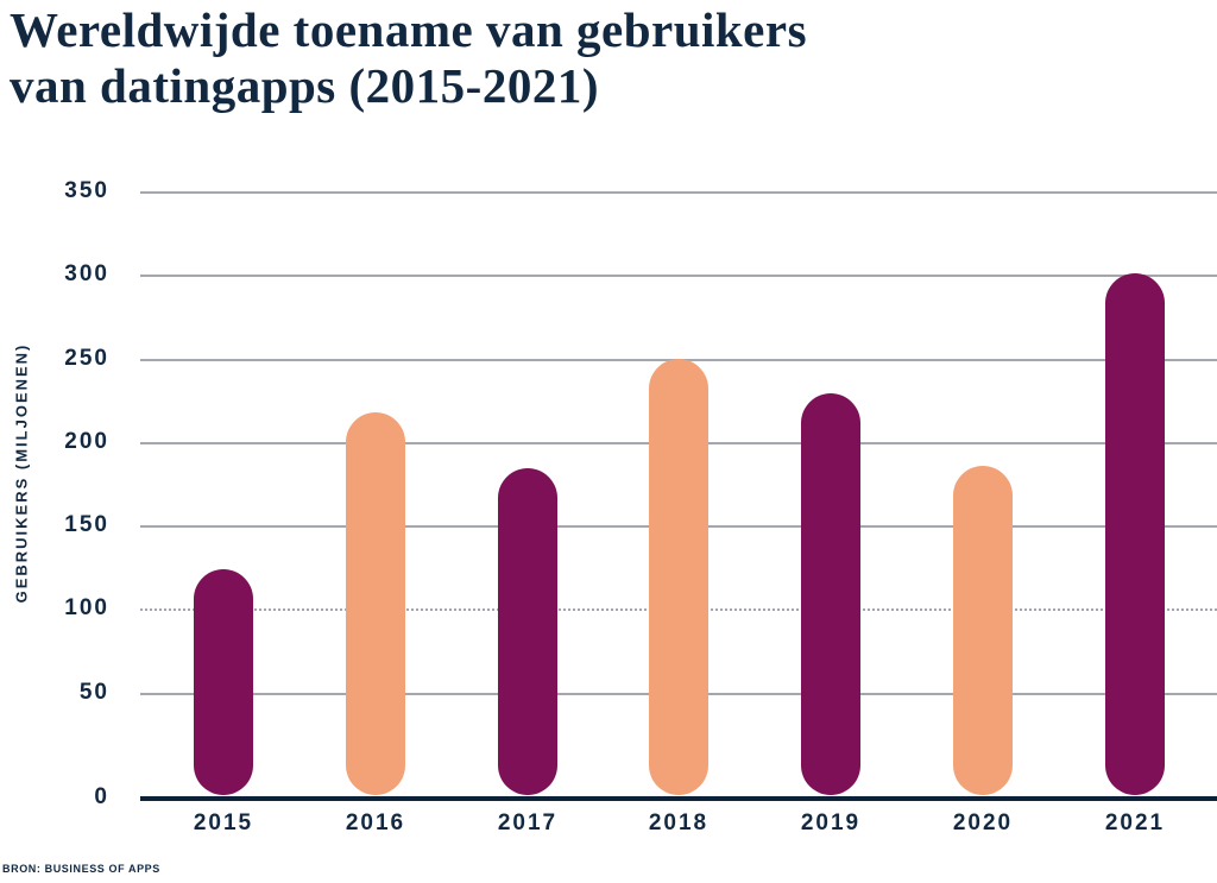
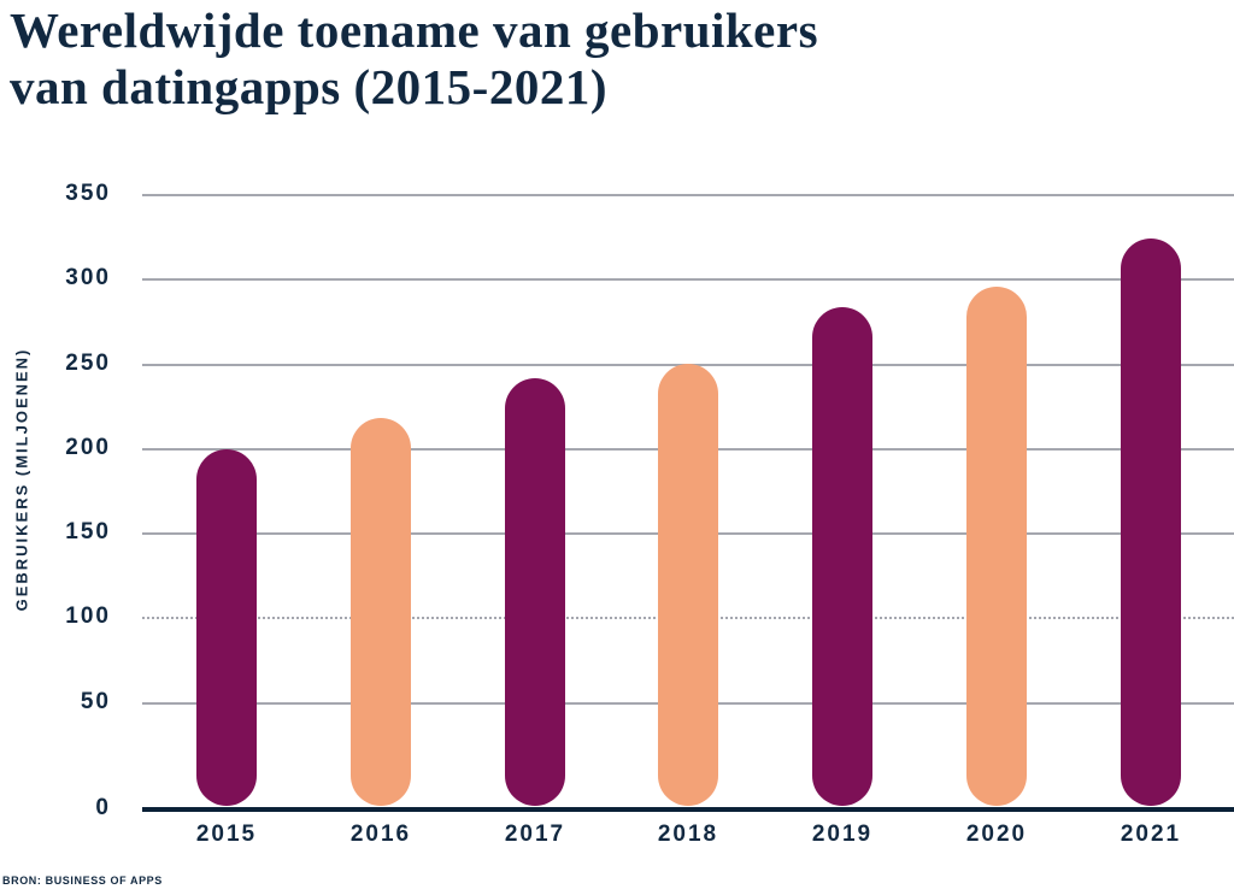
2015: 124 -> 199
2017: 184 -> 241
2019: 229 -> 283
2020: 186 -> 295
2021: 301 -> 324
